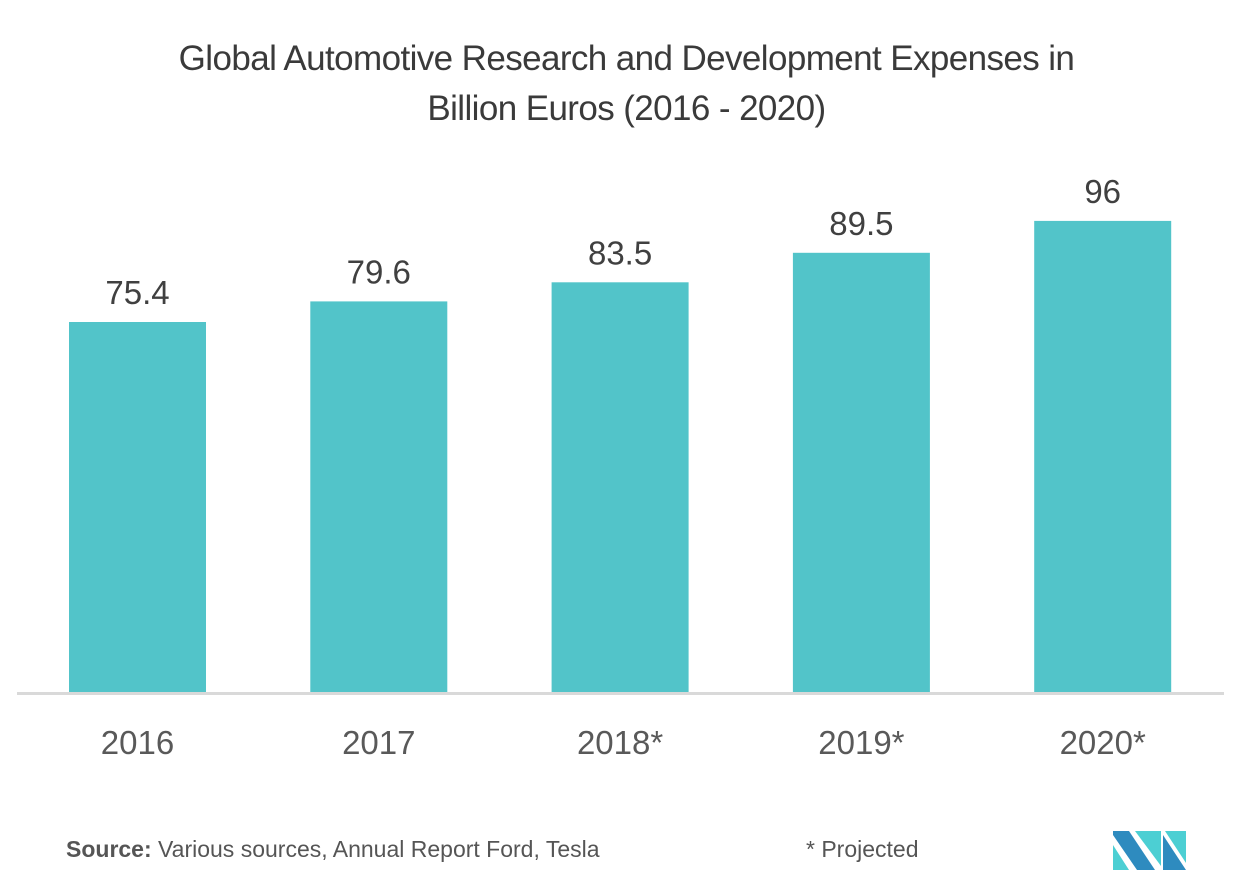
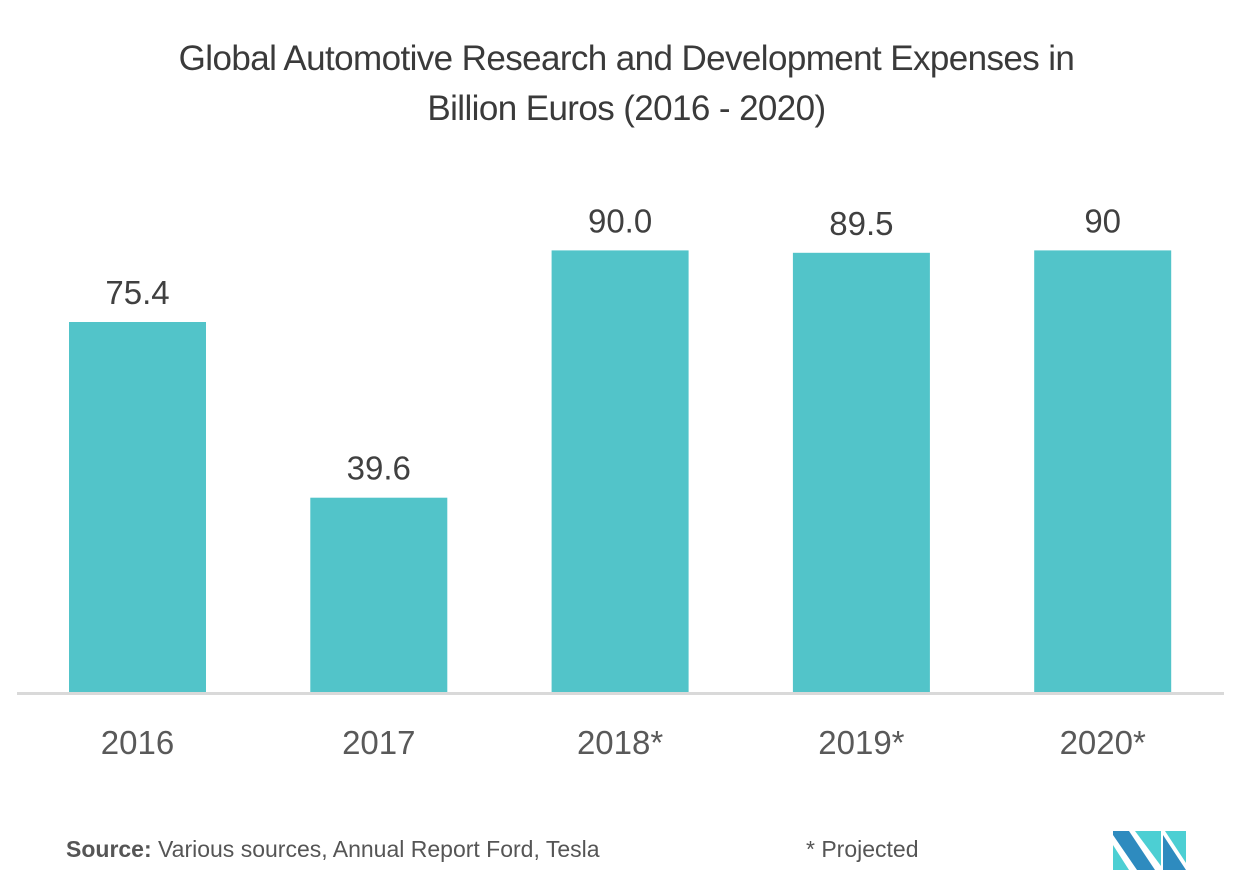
2017: 79.6 -> 39.6
2018*: 83.5 -> 90.0
2020*: 96 -> 90
